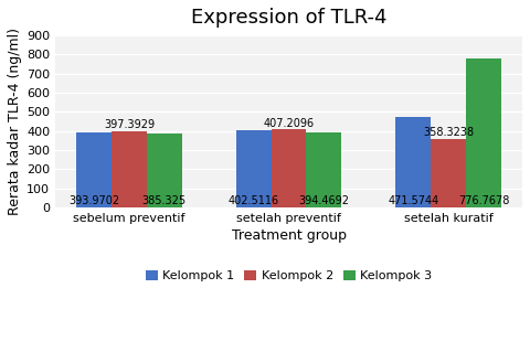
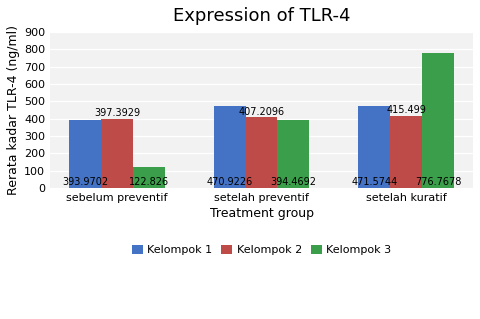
Kelompok 3/sebelum preventif: 385.325 -> 122.826
Kelompok 1/setelah preventif: 402.5116 -> 470.9226
Kelompok 2/setelah kuratif: 358.3238 -> 415.499
